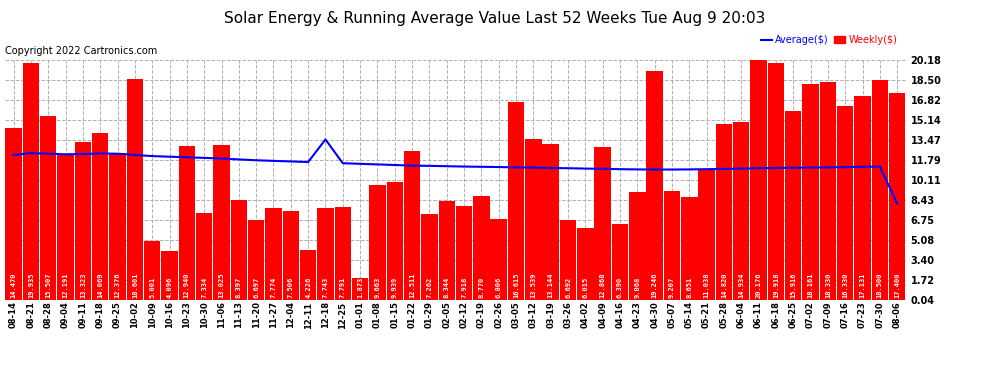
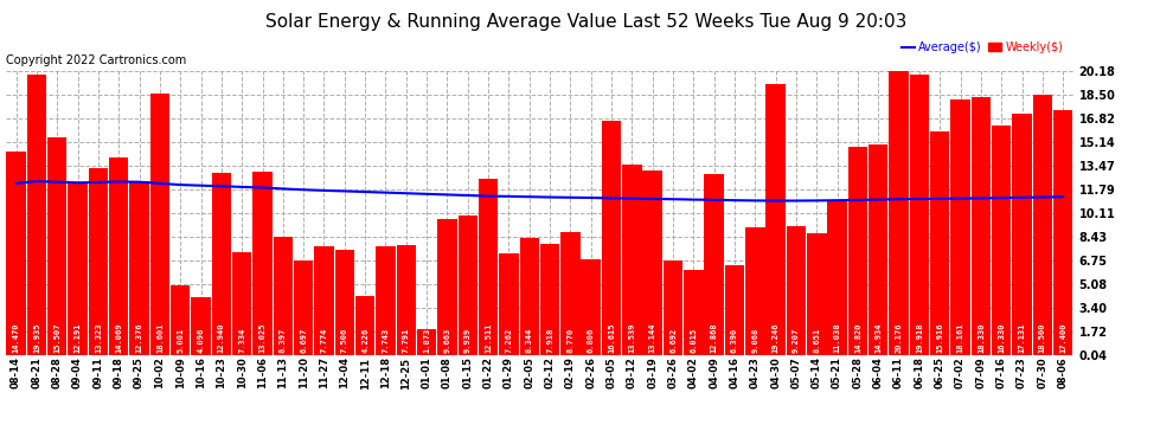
Average($)/12-18: 13.5 -> 11.6
Average($)/08-06: 8.1 -> 11.2
